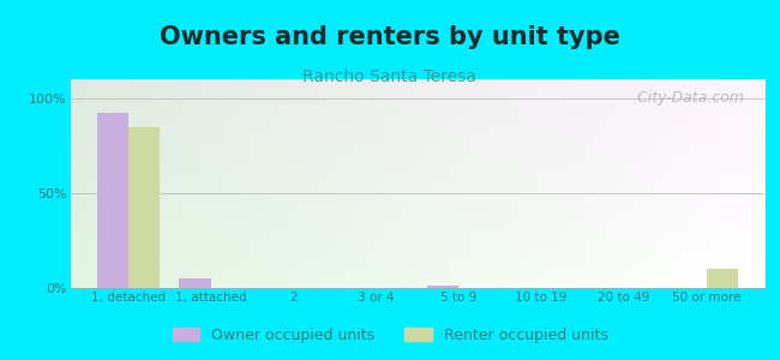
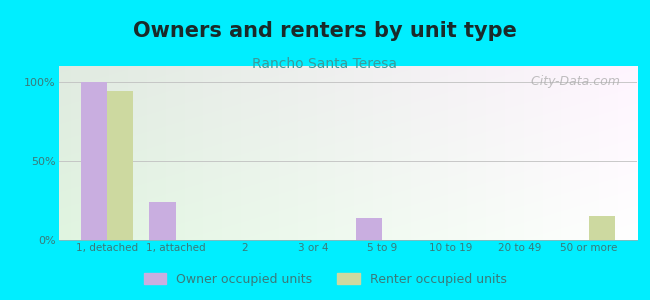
Owner occupied units/1, detached: 92% -> 100%
Renter occupied units/1, detached: 85% -> 94%
Owner occupied units/1, attached: 5% -> 24%
Owner occupied units/5 to 9: 1% -> 14%
Renter occupied units/50 or more: 10% -> 15%
